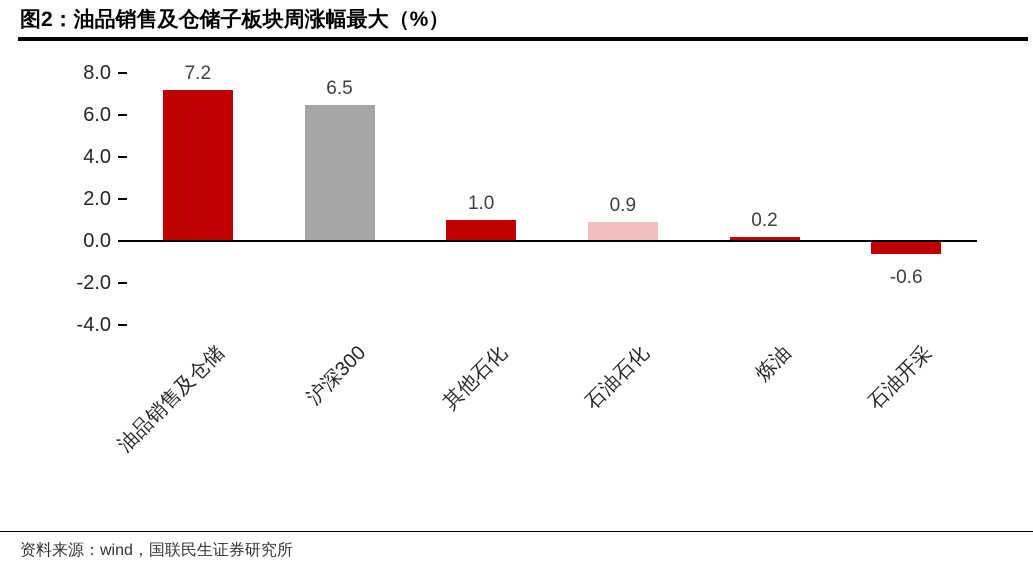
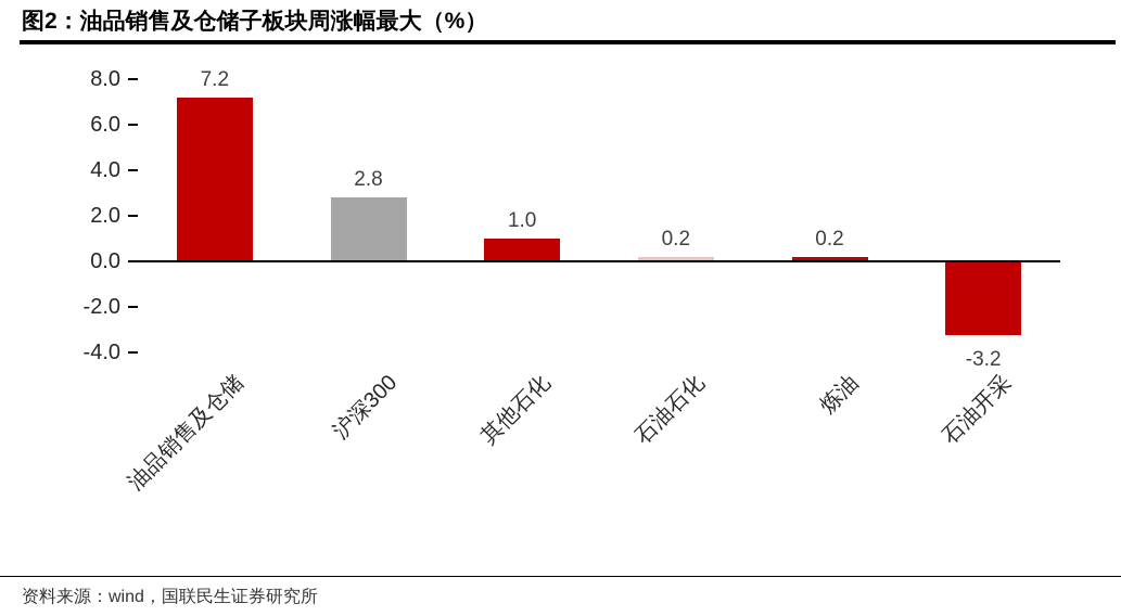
沪深300: 6.5 -> 2.8
石油石化: 0.9 -> 0.2
石油开采: -0.6 -> -3.2
